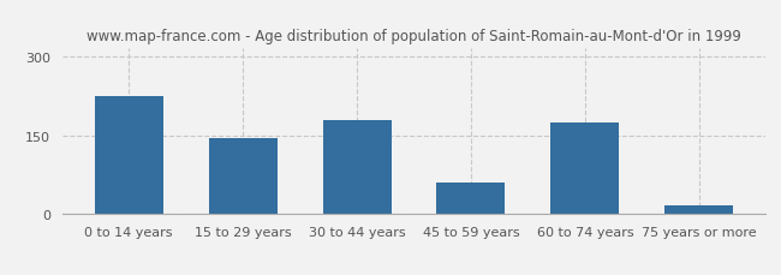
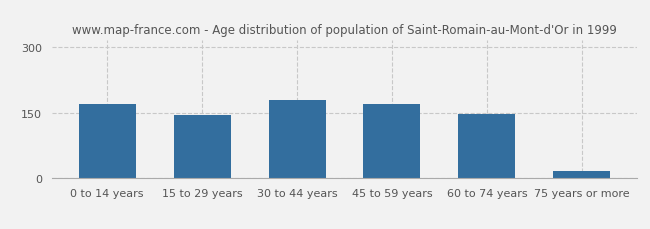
0 to 14 years: 225 -> 170
45 to 59 years: 60 -> 170
60 to 74 years: 175 -> 148
